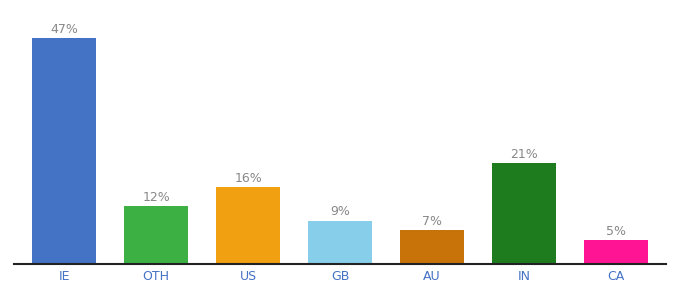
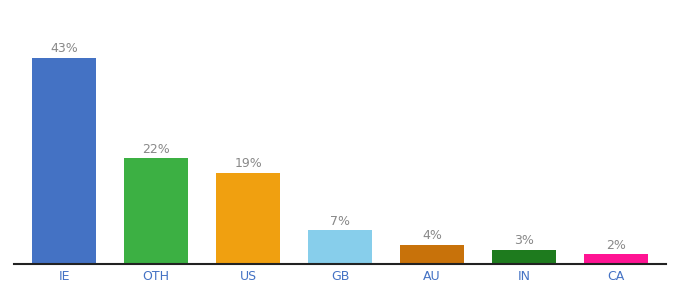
IE: 47% -> 43%
OTH: 12% -> 22%
US: 16% -> 19%
GB: 9% -> 7%
AU: 7% -> 4%
IN: 21% -> 3%
CA: 5% -> 2%
